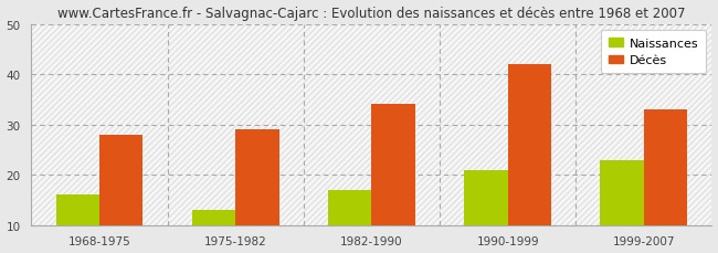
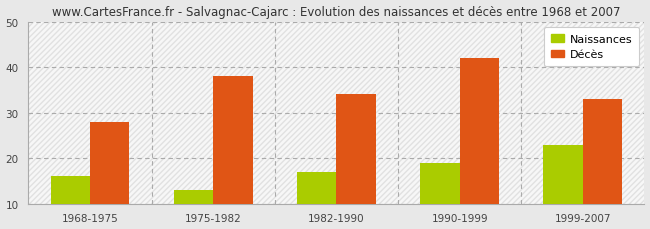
Décès/1975-1982: 29 -> 38
Naissances/1990-1999: 21 -> 19
